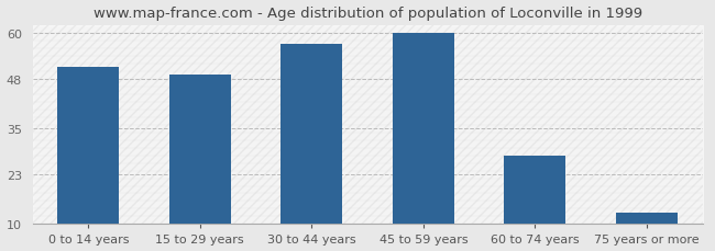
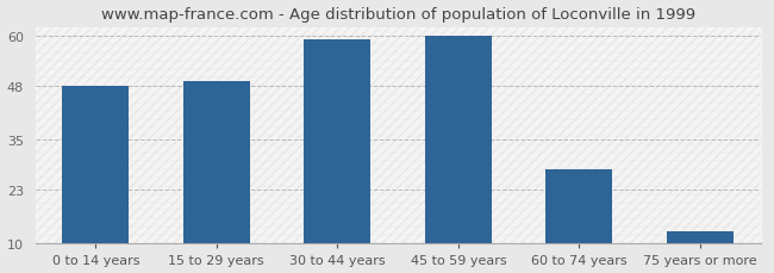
0 to 14 years: 51 -> 48
30 to 44 years: 57 -> 59
